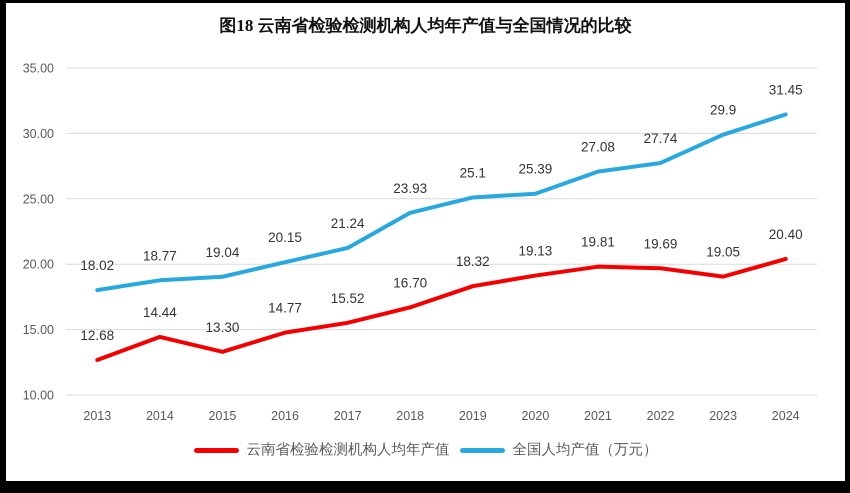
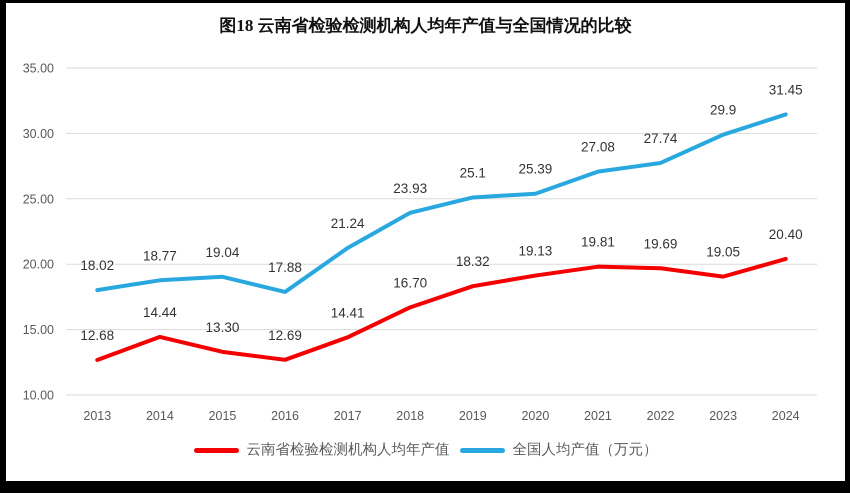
云南省检验检测机构人均年产值/2016: 14.77 -> 12.69
全国人均产值（万元）/2016: 20.15 -> 17.88
云南省检验检测机构人均年产值/2017: 15.52 -> 14.41
